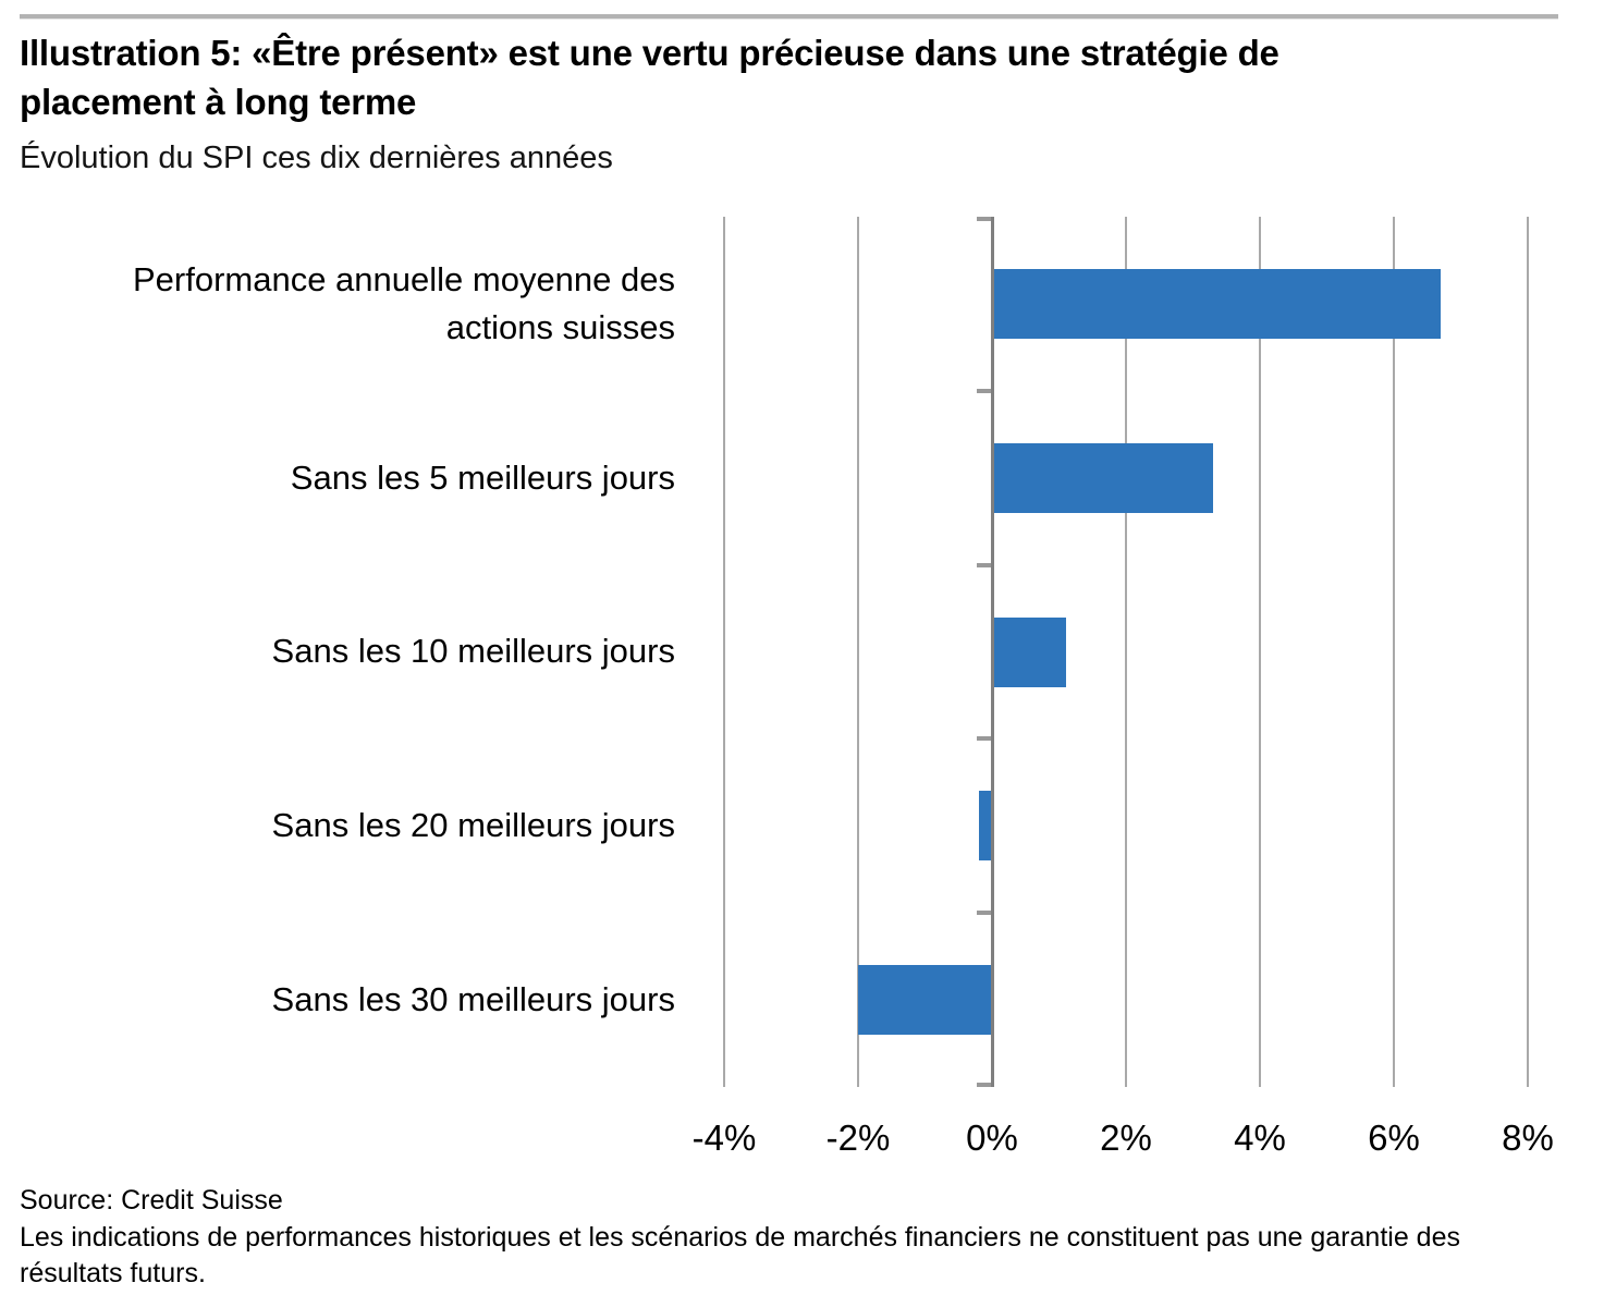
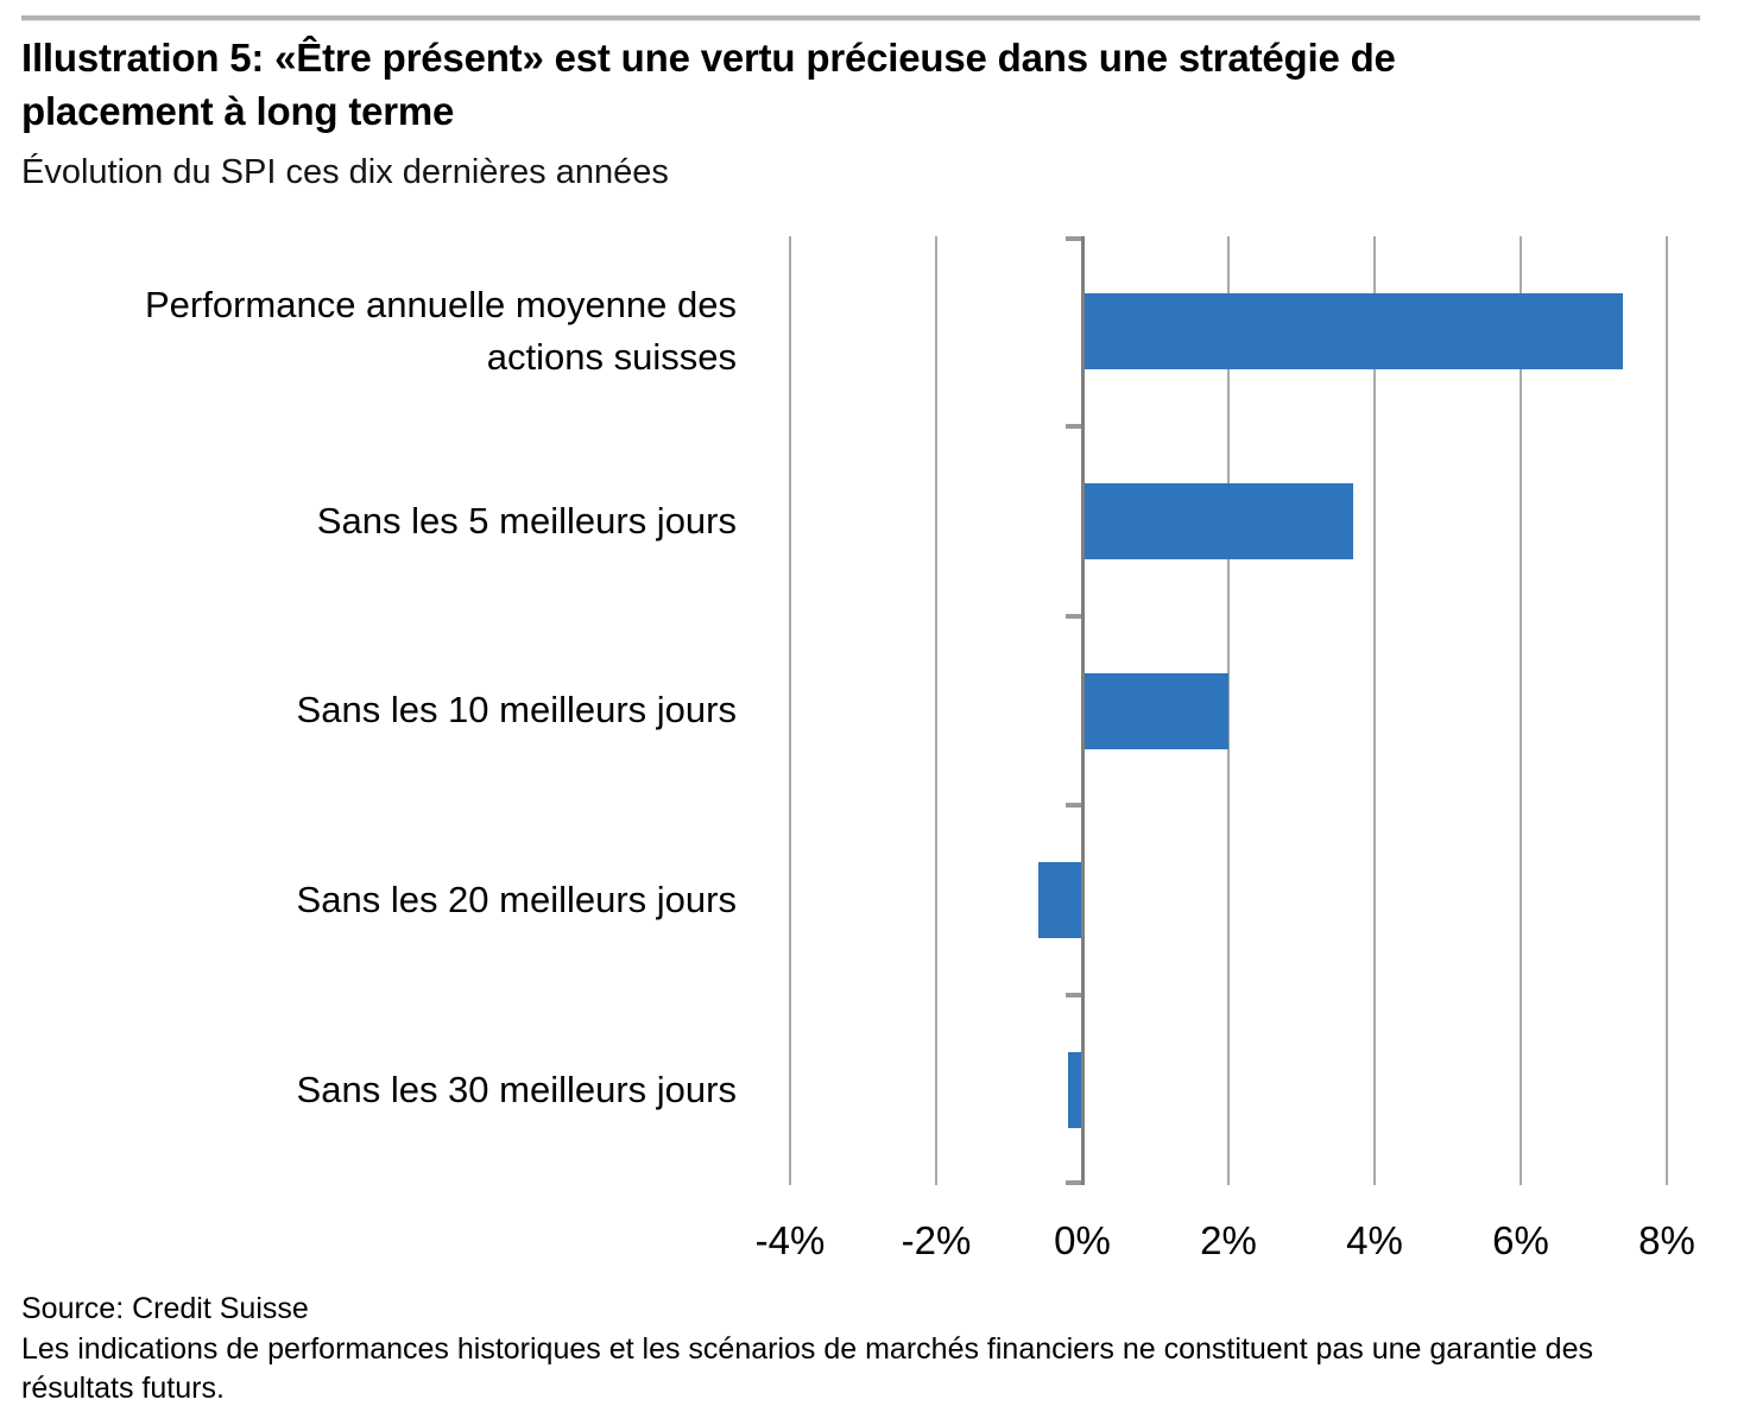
Performance annuelle moyenne des actions suisses: 6.7% -> 7.4%
Sans les 5 meilleurs jours: 3.3% -> 3.7%
Sans les 10 meilleurs jours: 1.1% -> 2.0%
Sans les 20 meilleurs jours: -0.2% -> -0.6%
Sans les 30 meilleurs jours: -2.0% -> -0.2%
